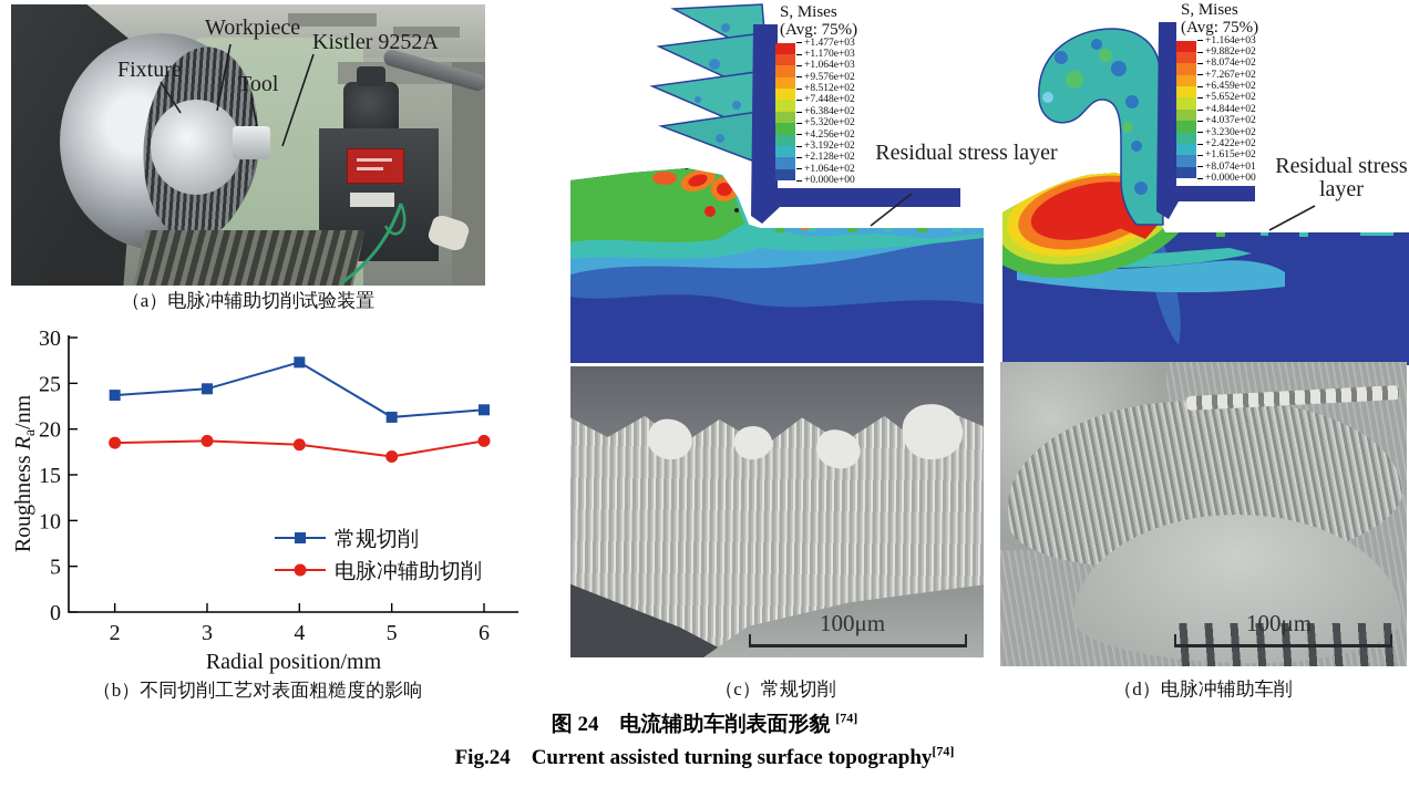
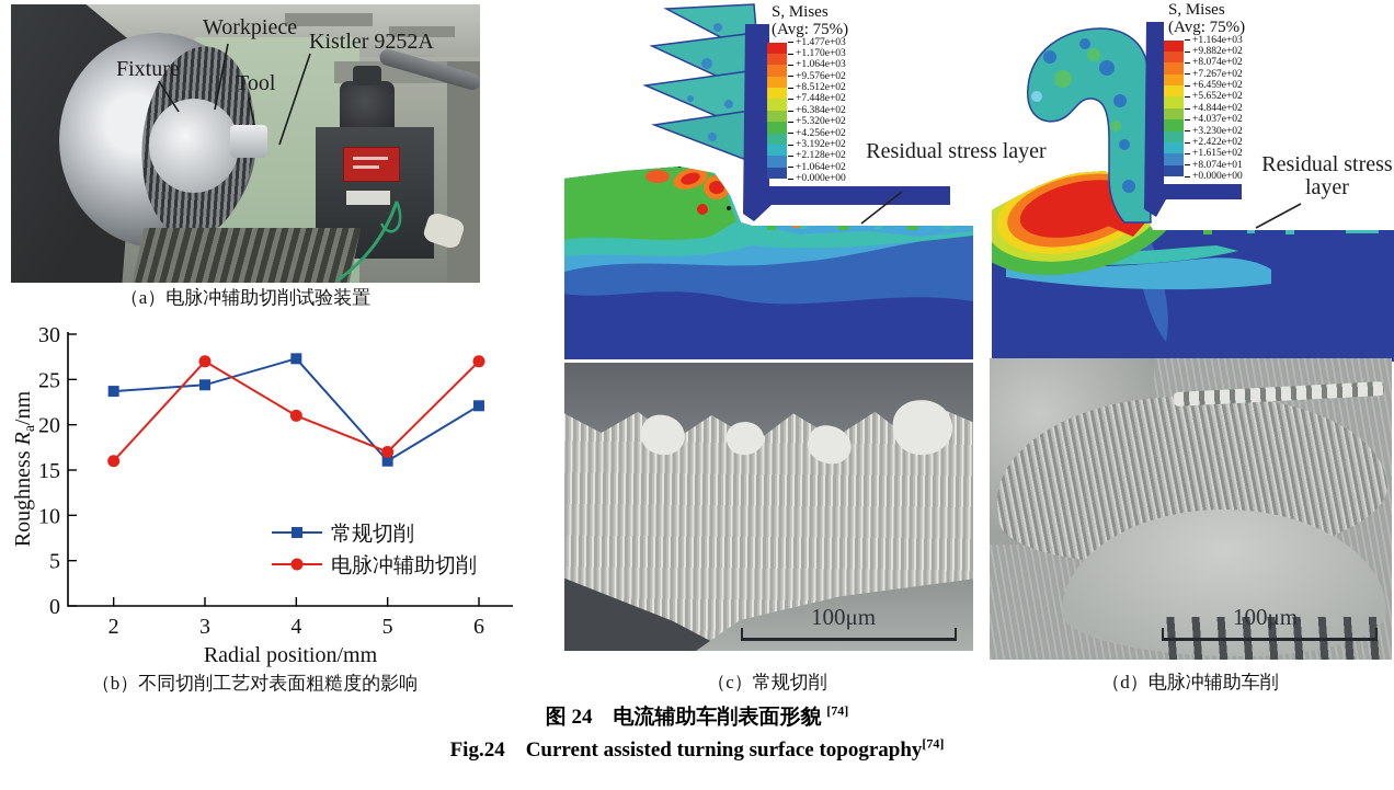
电脉冲辅助切削/2: 18 -> 16
电脉冲辅助切削/3: 19 -> 27
电脉冲辅助切削/4: 18 -> 21
常规切削/5: 21 -> 16
电脉冲辅助切削/6: 19 -> 27
